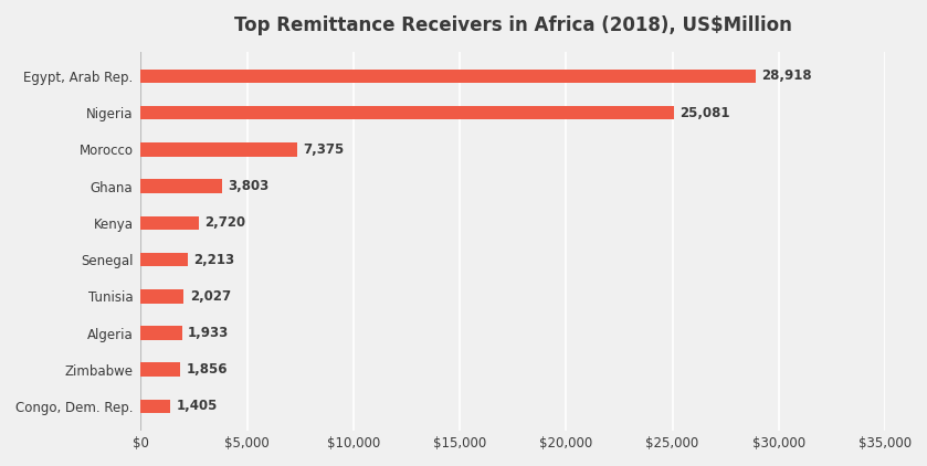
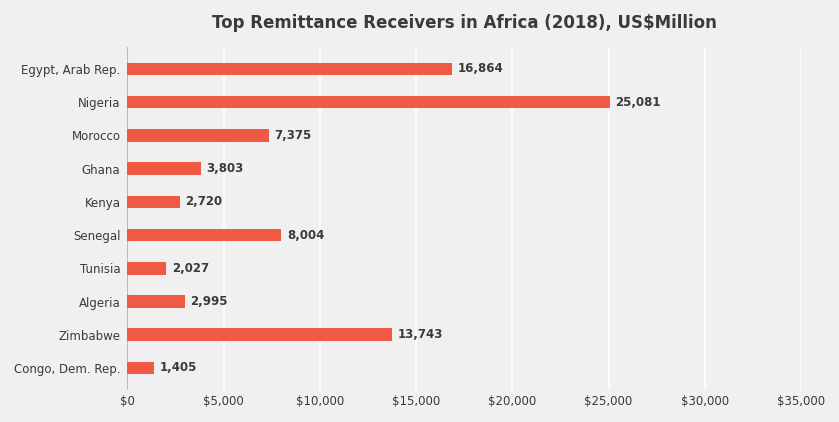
Egypt, Arab Rep.: 28,918 -> 16,864
Senegal: 2,213 -> 8,004
Algeria: 1,933 -> 2,995
Zimbabwe: 1,856 -> 13,743
